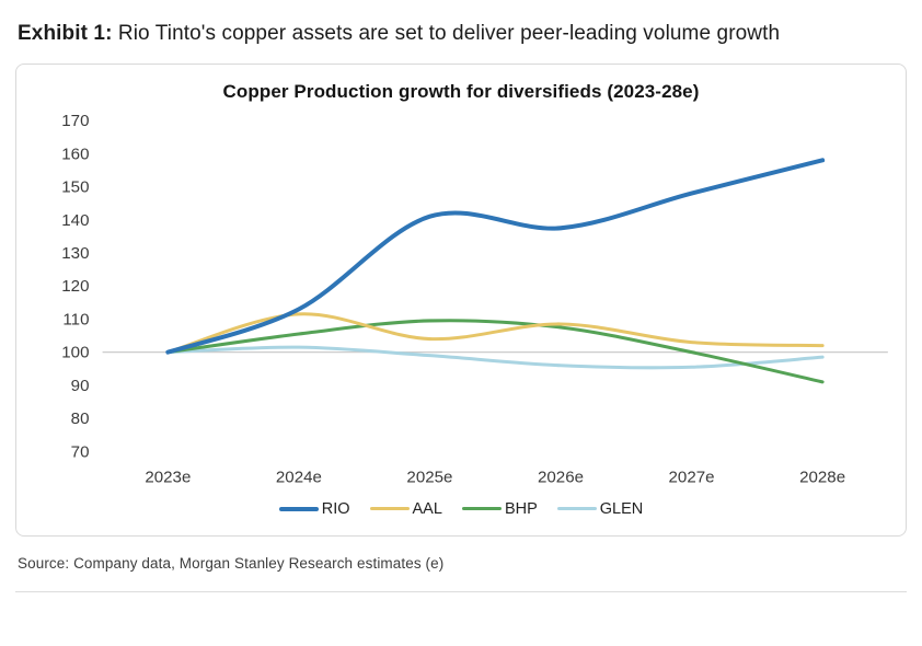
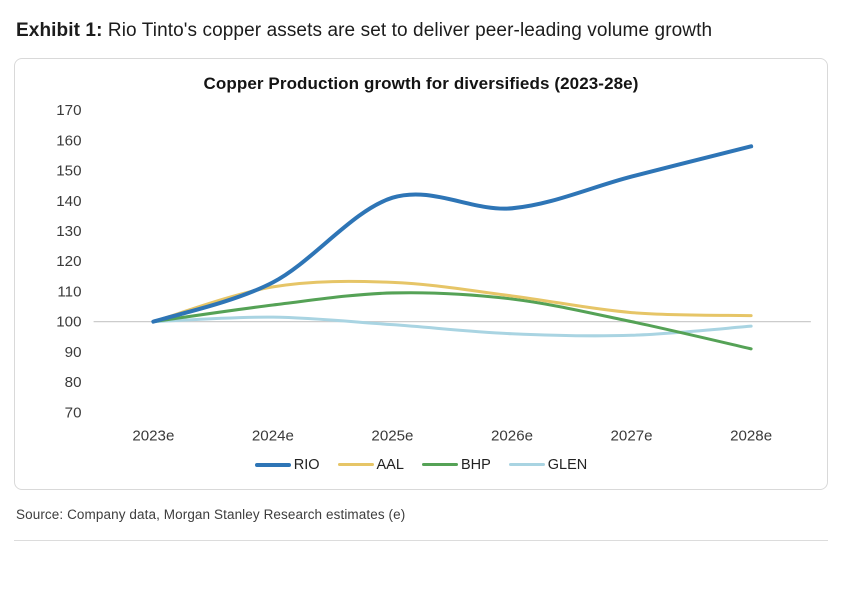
AAL/2025e: 104 -> 113
